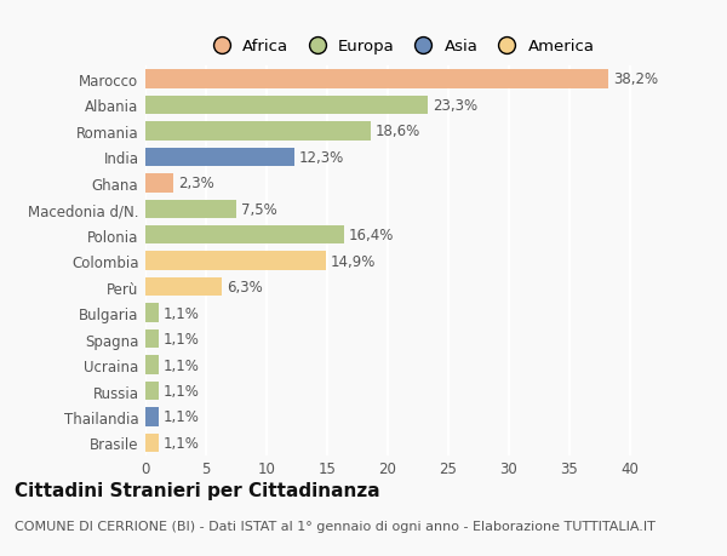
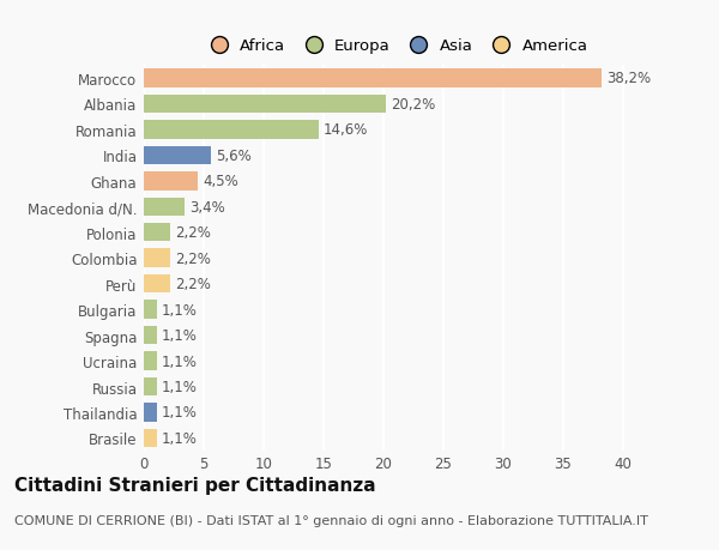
Albania: 23,3% -> 20,2%
Romania: 18,6% -> 14,6%
India: 12,3% -> 5,6%
Ghana: 2,3% -> 4,5%
Macedonia d/N.: 7,5% -> 3,4%
Polonia: 16,4% -> 2,2%
Colombia: 14,9% -> 2,2%
Perù: 6,3% -> 2,2%
